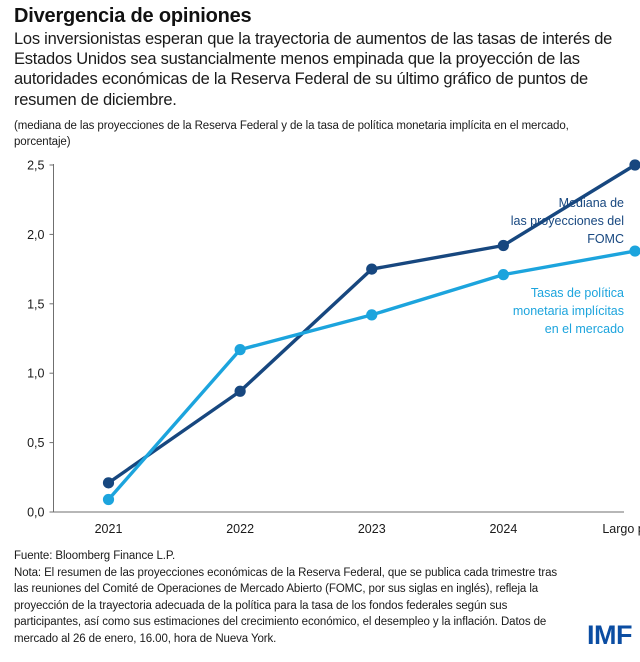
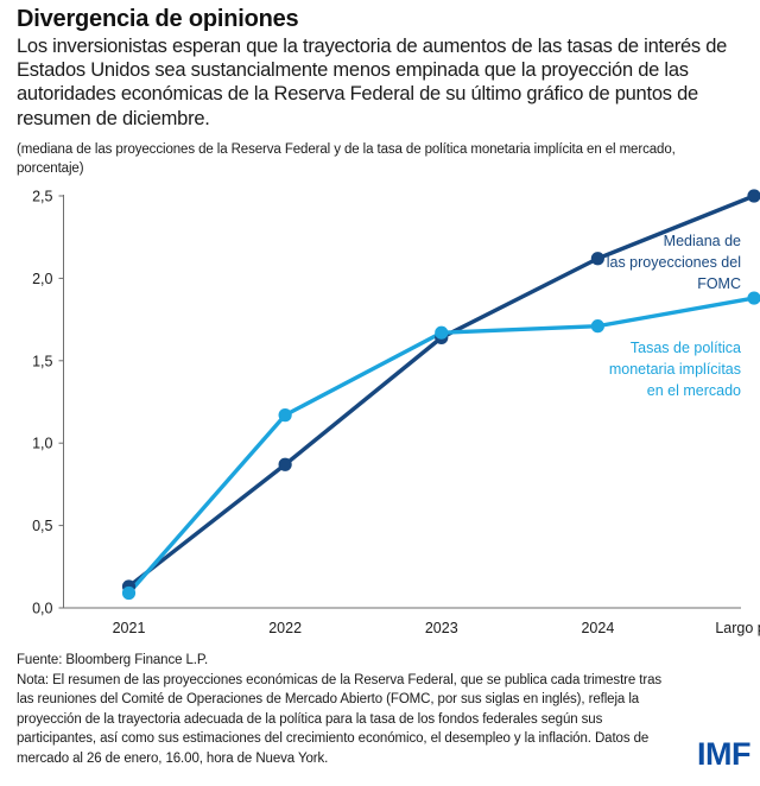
Mediana de las proyecciones del FOMC/2021: 0,21 -> 0,13
Mediana de las proyecciones del FOMC/2023: 1,75 -> 1,64
Tasas de política monetaria implícitas en el mercado/2023: 1,42 -> 1,67
Mediana de las proyecciones del FOMC/2024: 1,92 -> 2,12
